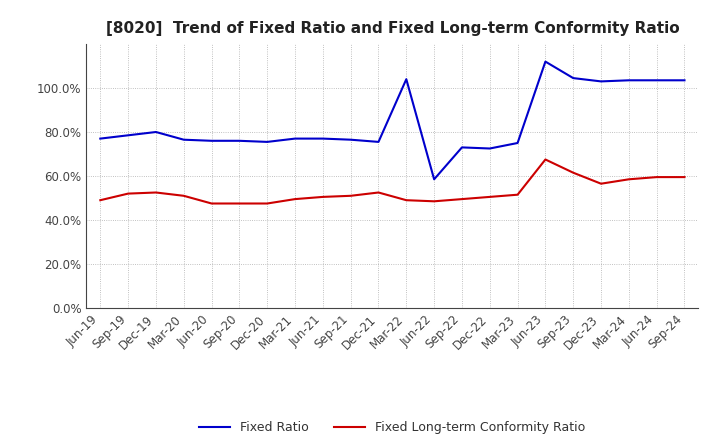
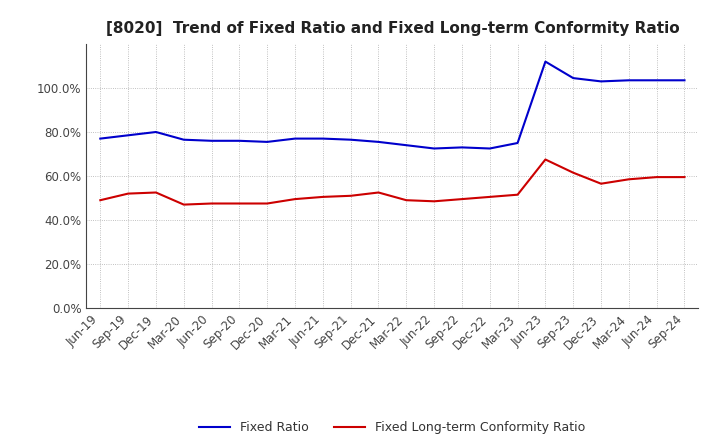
Fixed Long-term Conformity Ratio/Mar-20: 51.0% -> 47.0%
Fixed Ratio/Mar-22: 104.0% -> 74.0%
Fixed Ratio/Jun-22: 58.5% -> 72.5%
